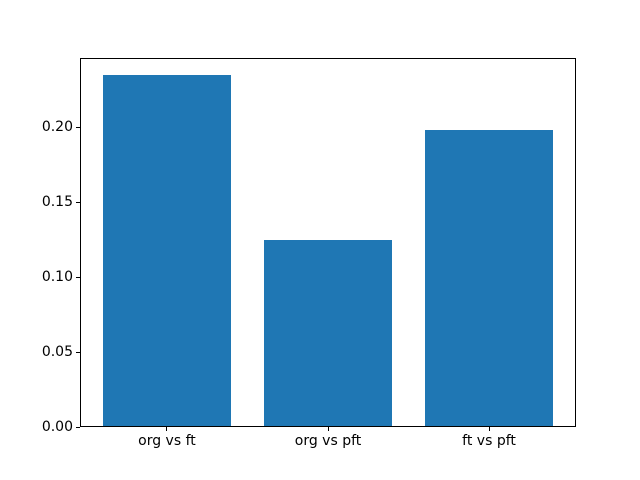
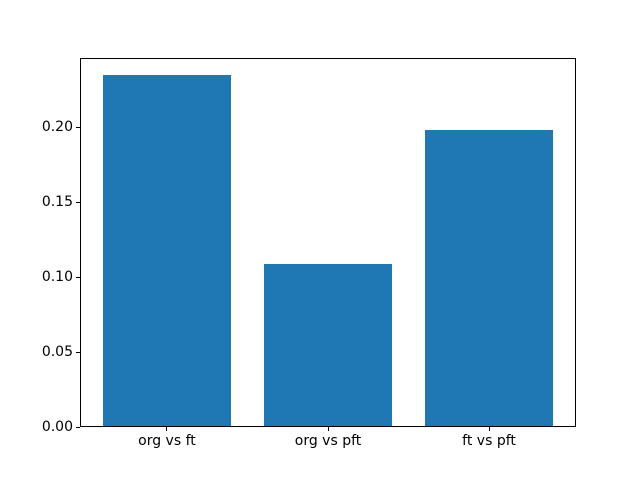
org vs pft: 0.125 -> 0.109
